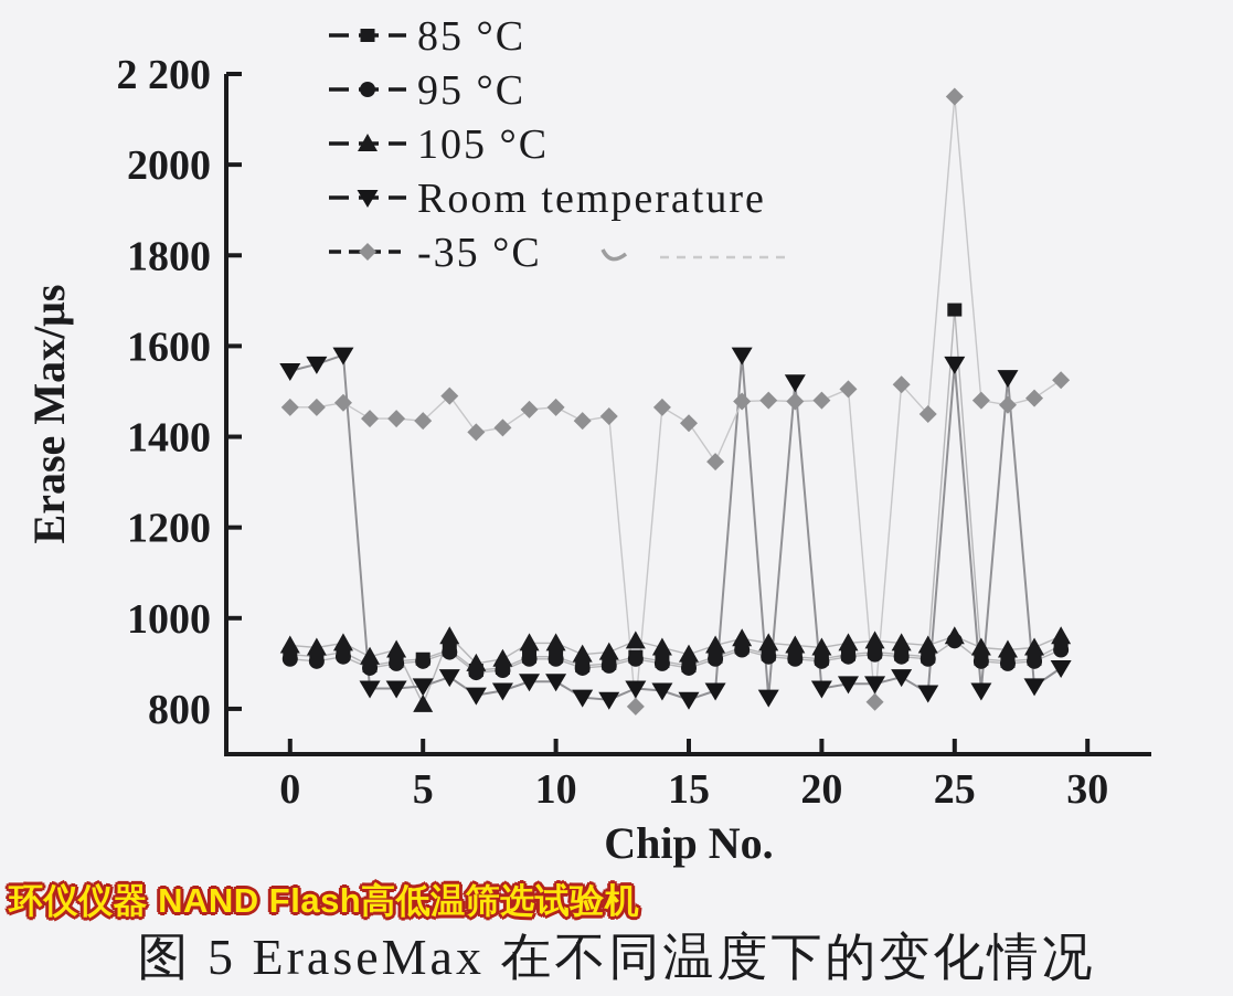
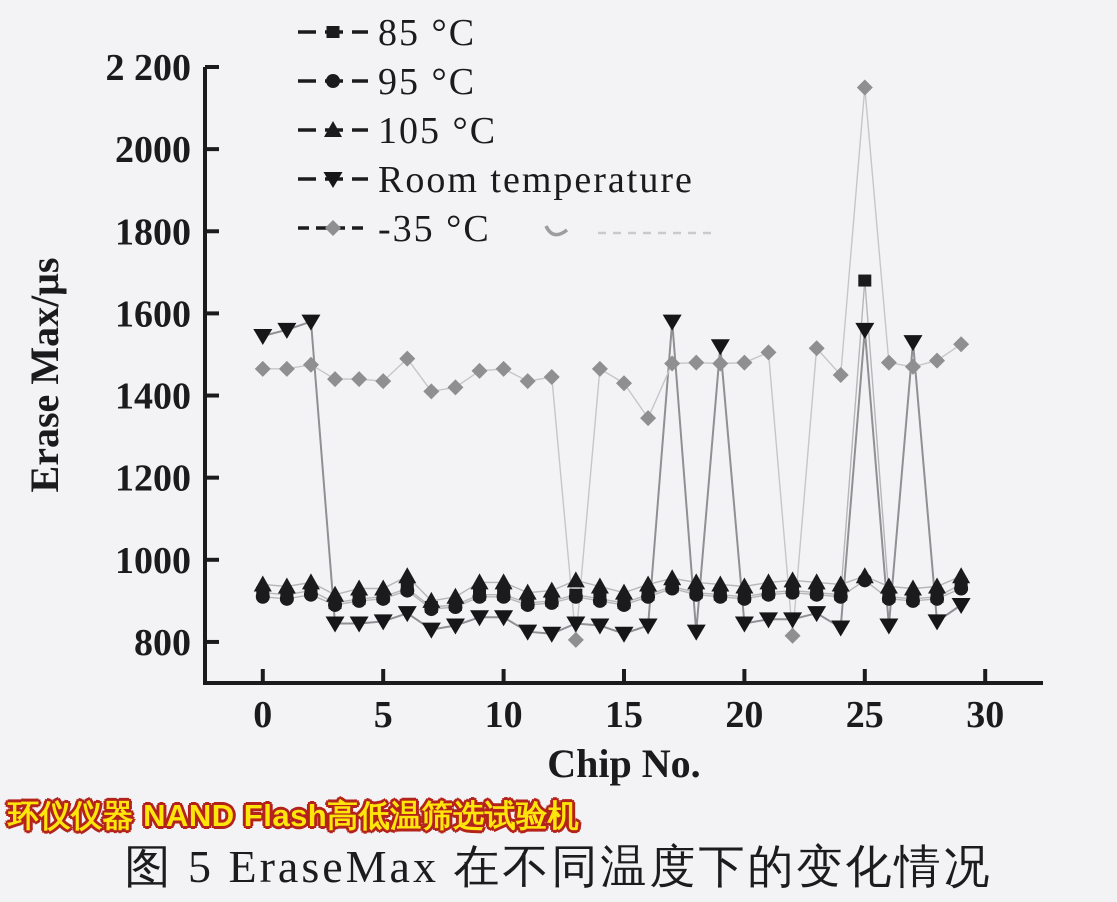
105 °C/5: 810 -> 930
